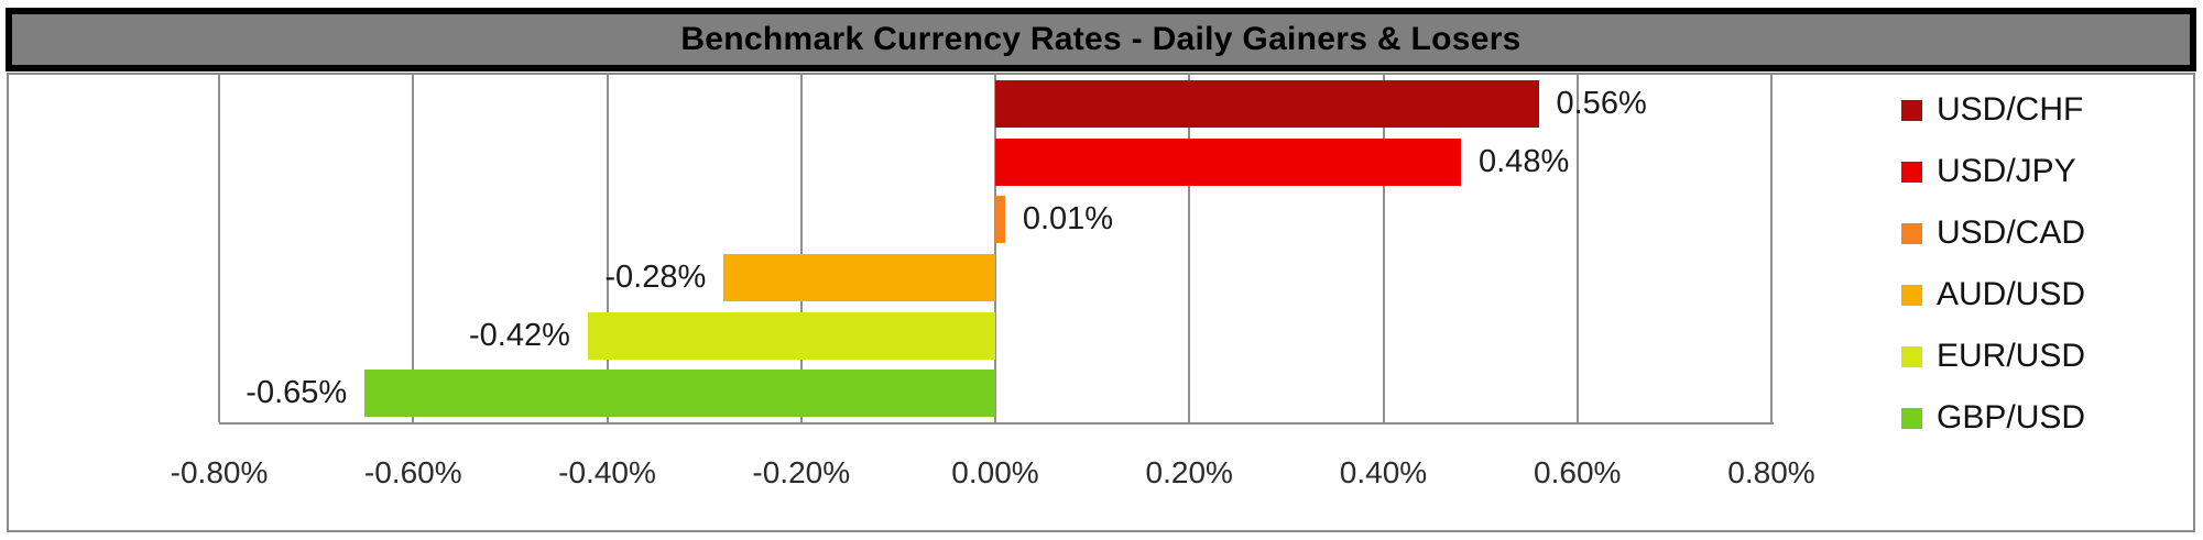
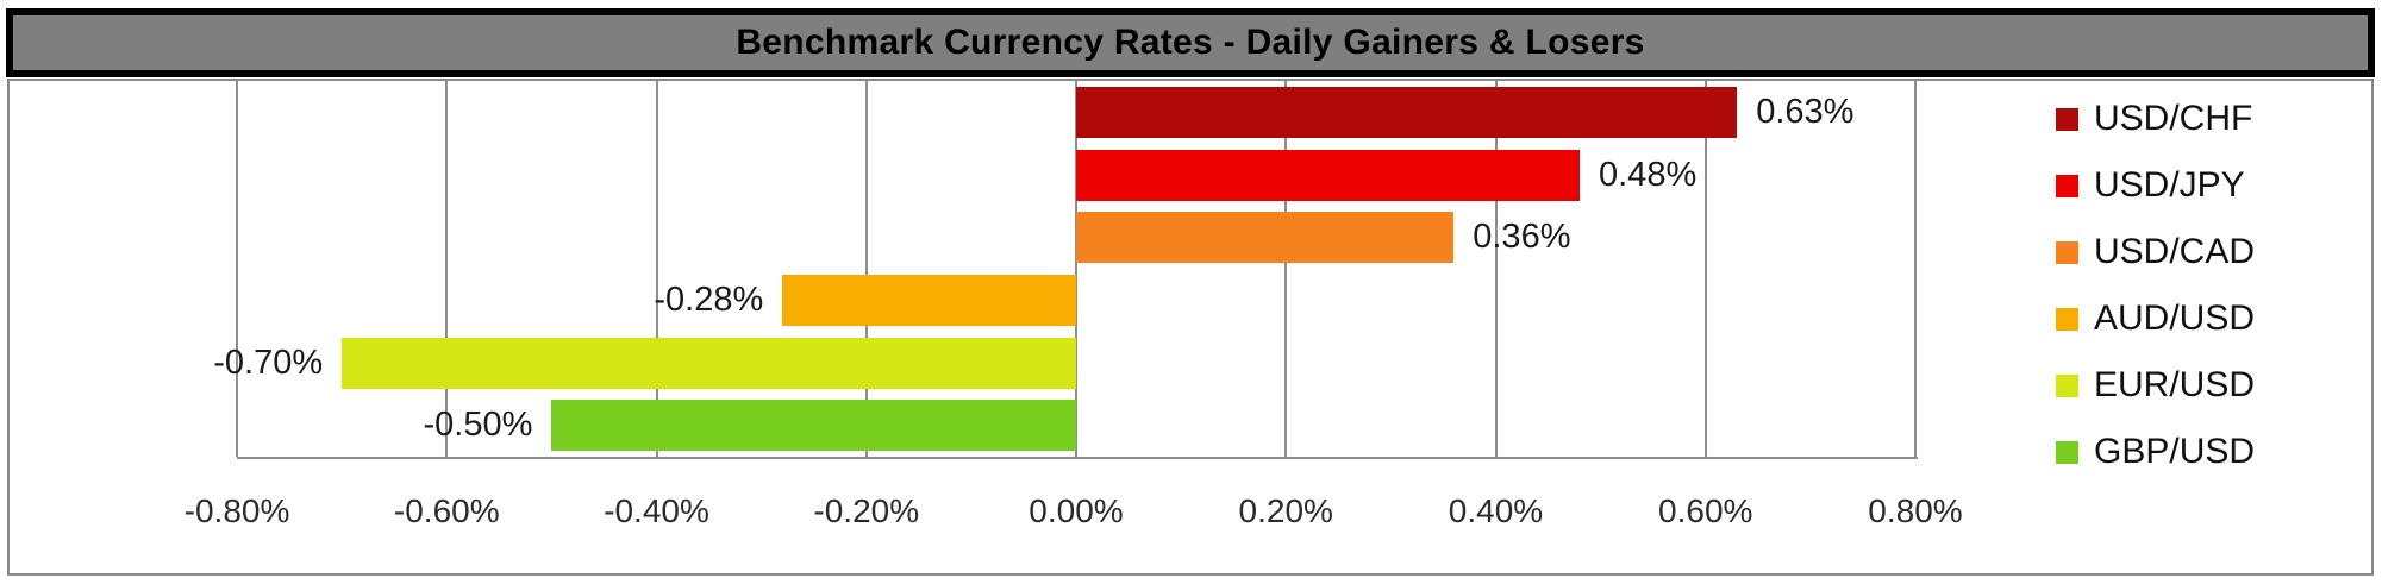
USD/CHF: 0.56% -> 0.63%
USD/CAD: 0.01% -> 0.36%
EUR/USD: -0.42% -> -0.70%
GBP/USD: -0.65% -> -0.50%
